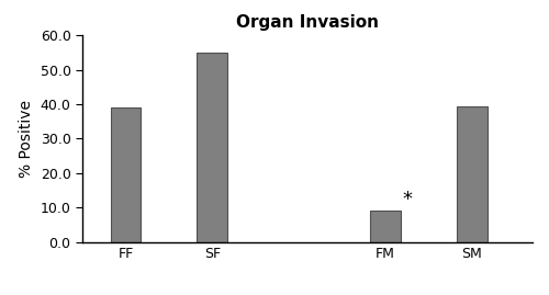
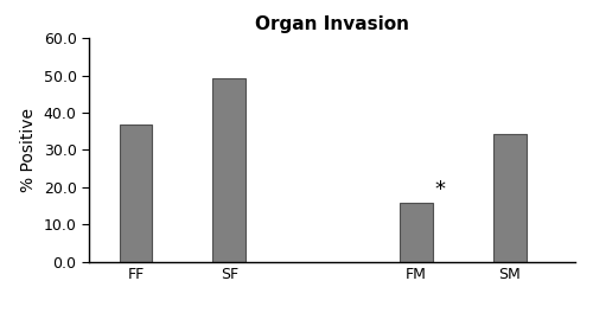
FF: 39.0 -> 36.7
SF: 55.0 -> 49.4
FM: 9.0 -> 15.9
SM: 39.5 -> 34.4
